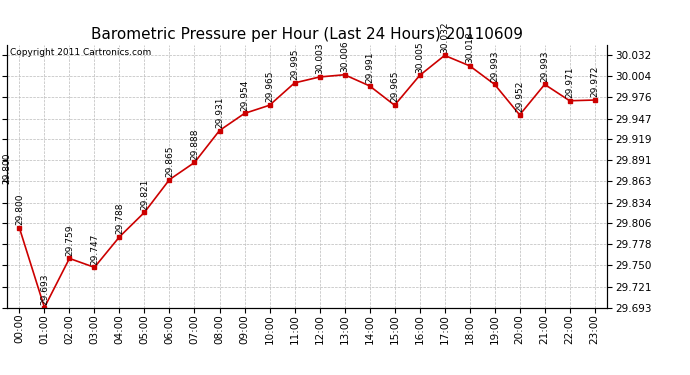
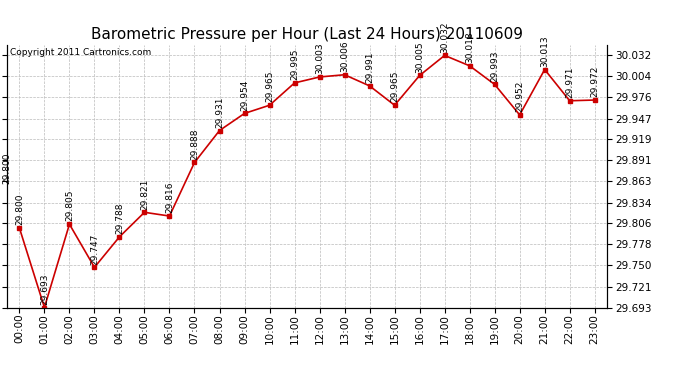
02:00: 29.759 -> 29.805
06:00: 29.865 -> 29.816
21:00: 29.993 -> 30.013
